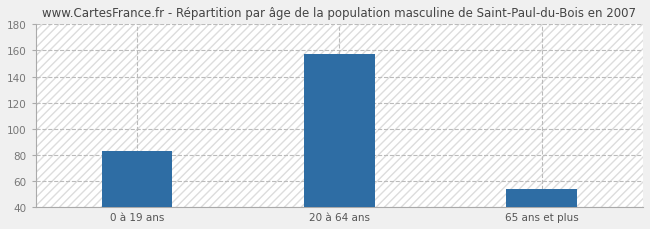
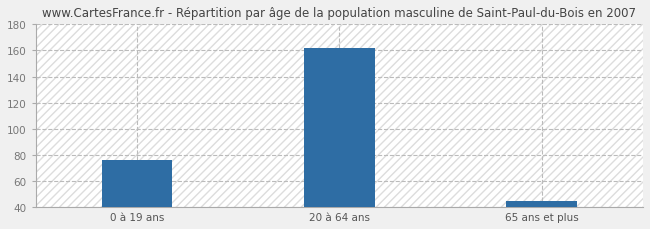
0 à 19 ans: 83 -> 76
20 à 64 ans: 157 -> 162
65 ans et plus: 54 -> 45
